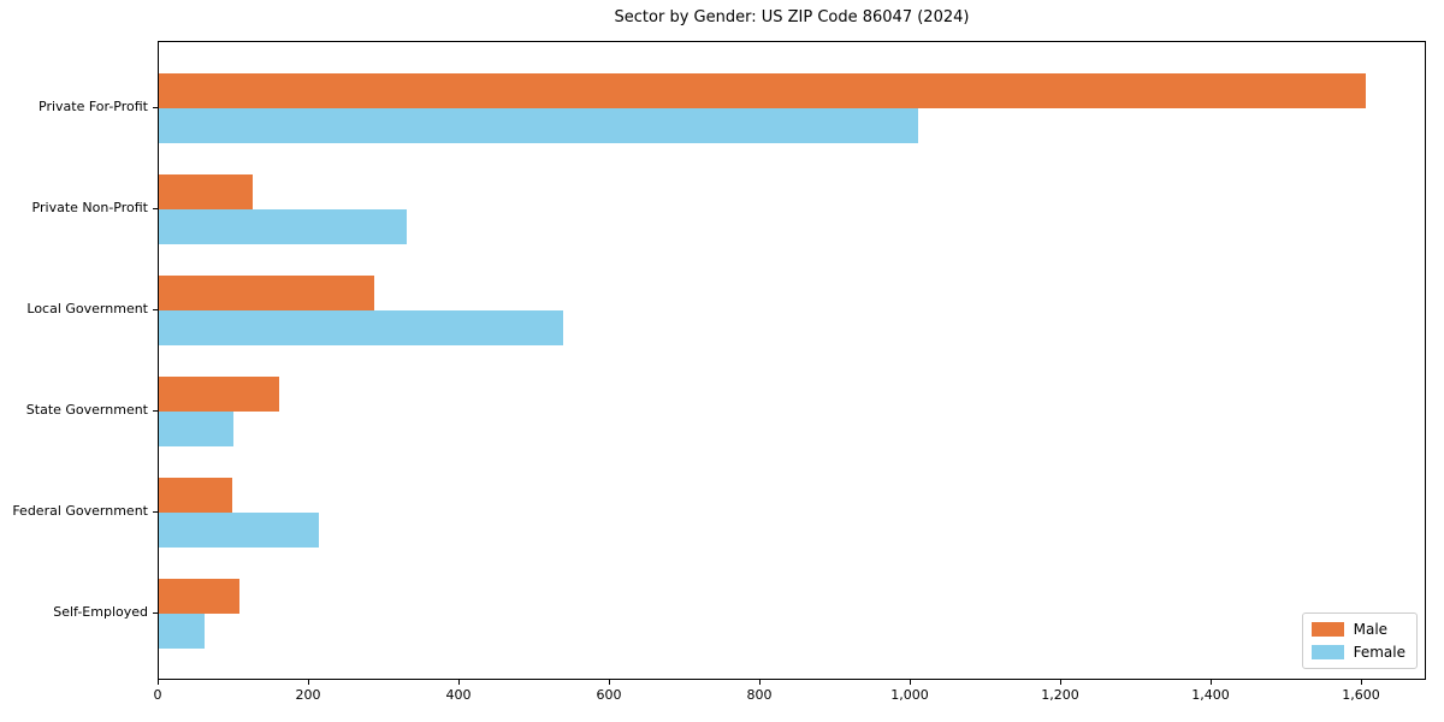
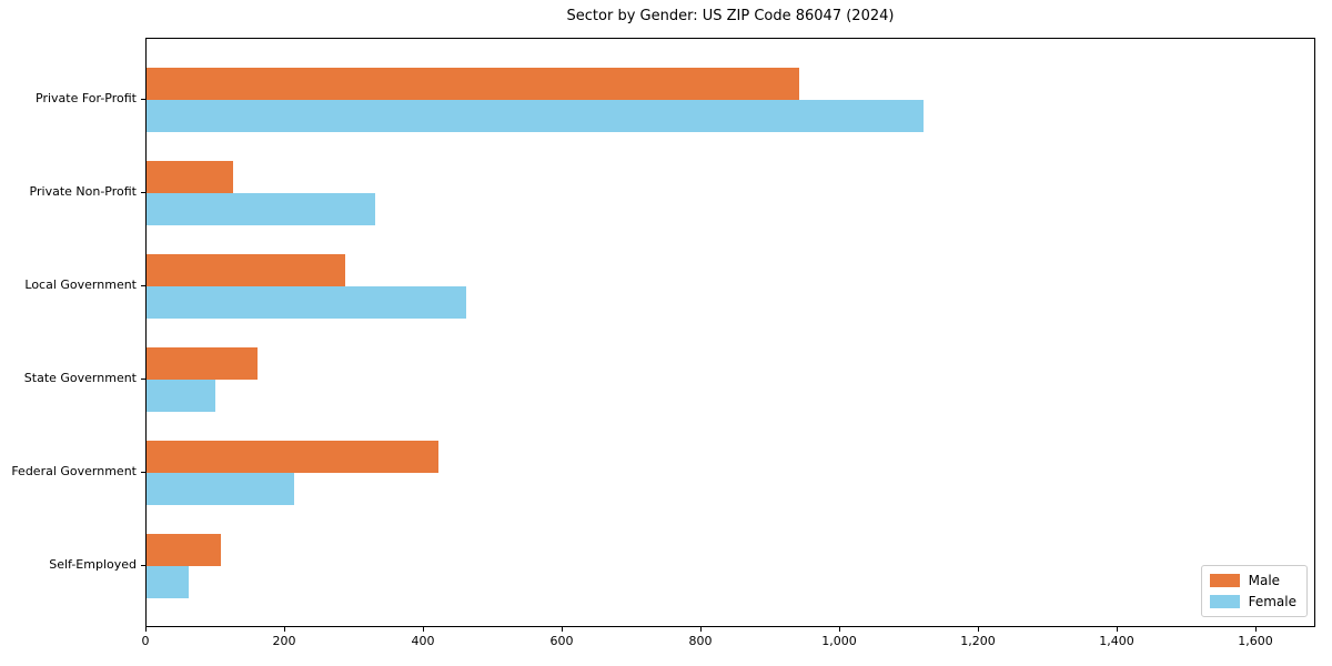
Male/Private For-Profit: 1600 -> 940
Female/Private For-Profit: 1010 -> 1120
Female/Local Government: 540 -> 460
Male/Federal Government: 100 -> 420
